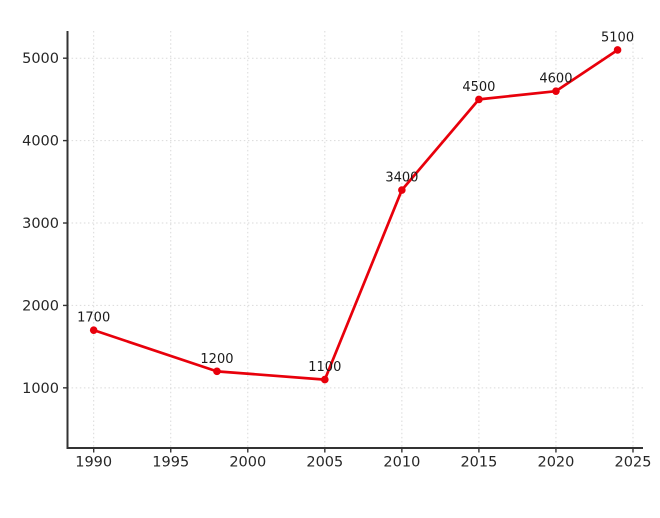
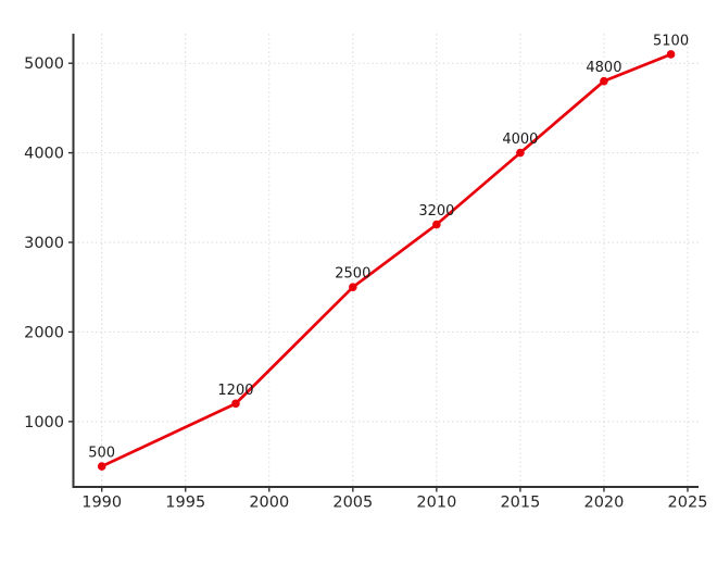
1990: 1700 -> 500
2005: 1100 -> 2500
2010: 3400 -> 3200
2015: 4500 -> 4000
2020: 4600 -> 4800
